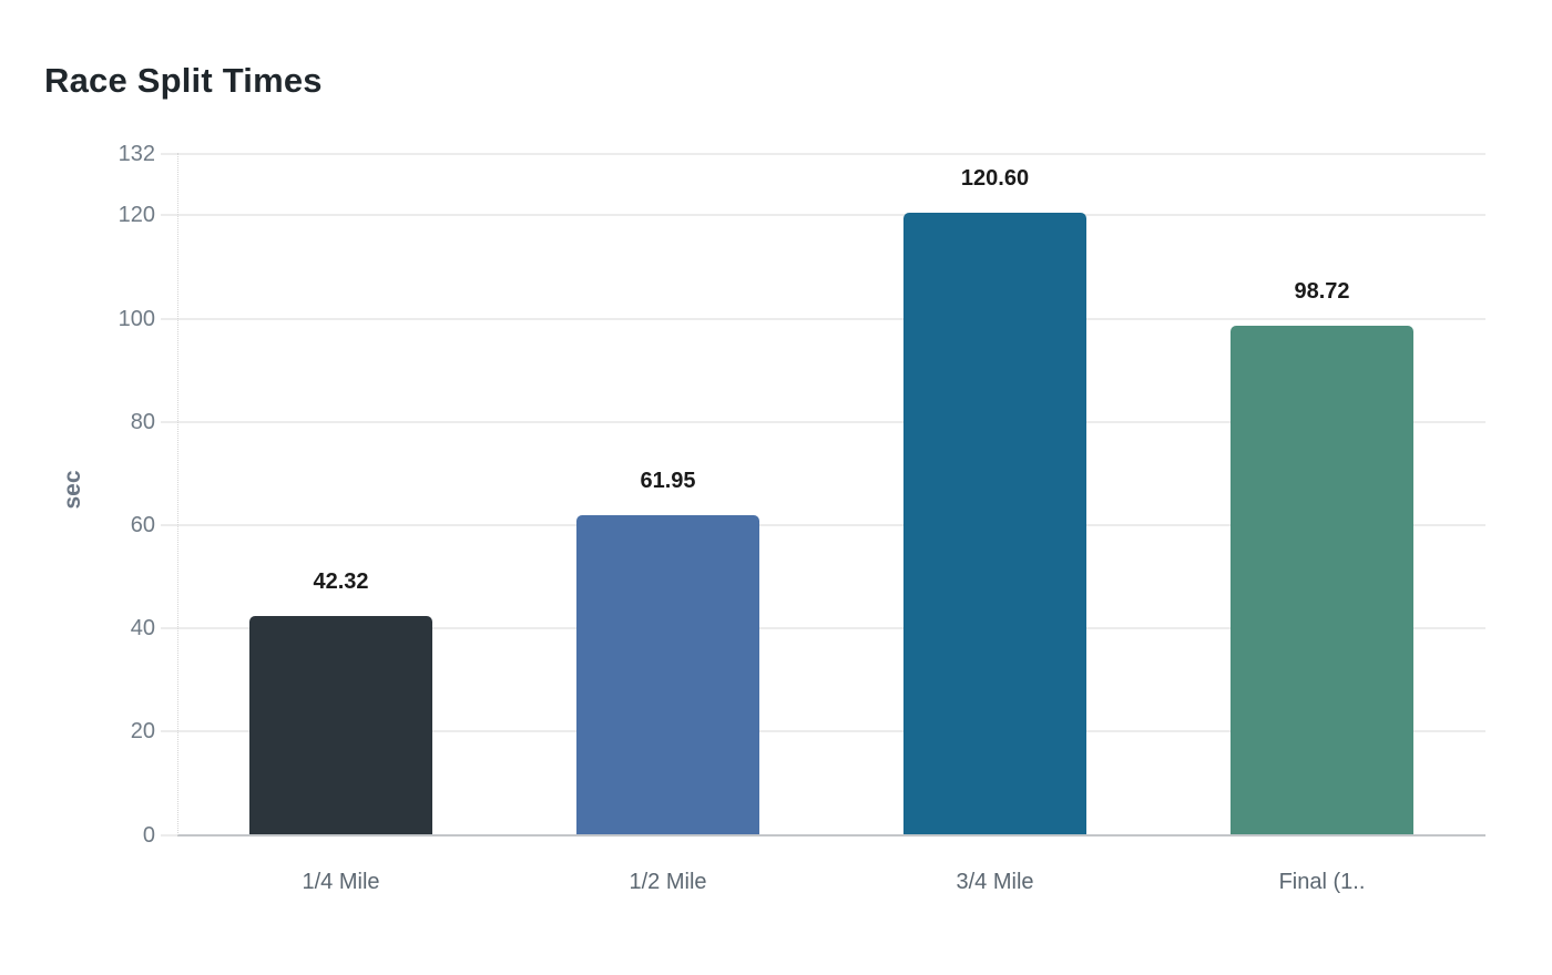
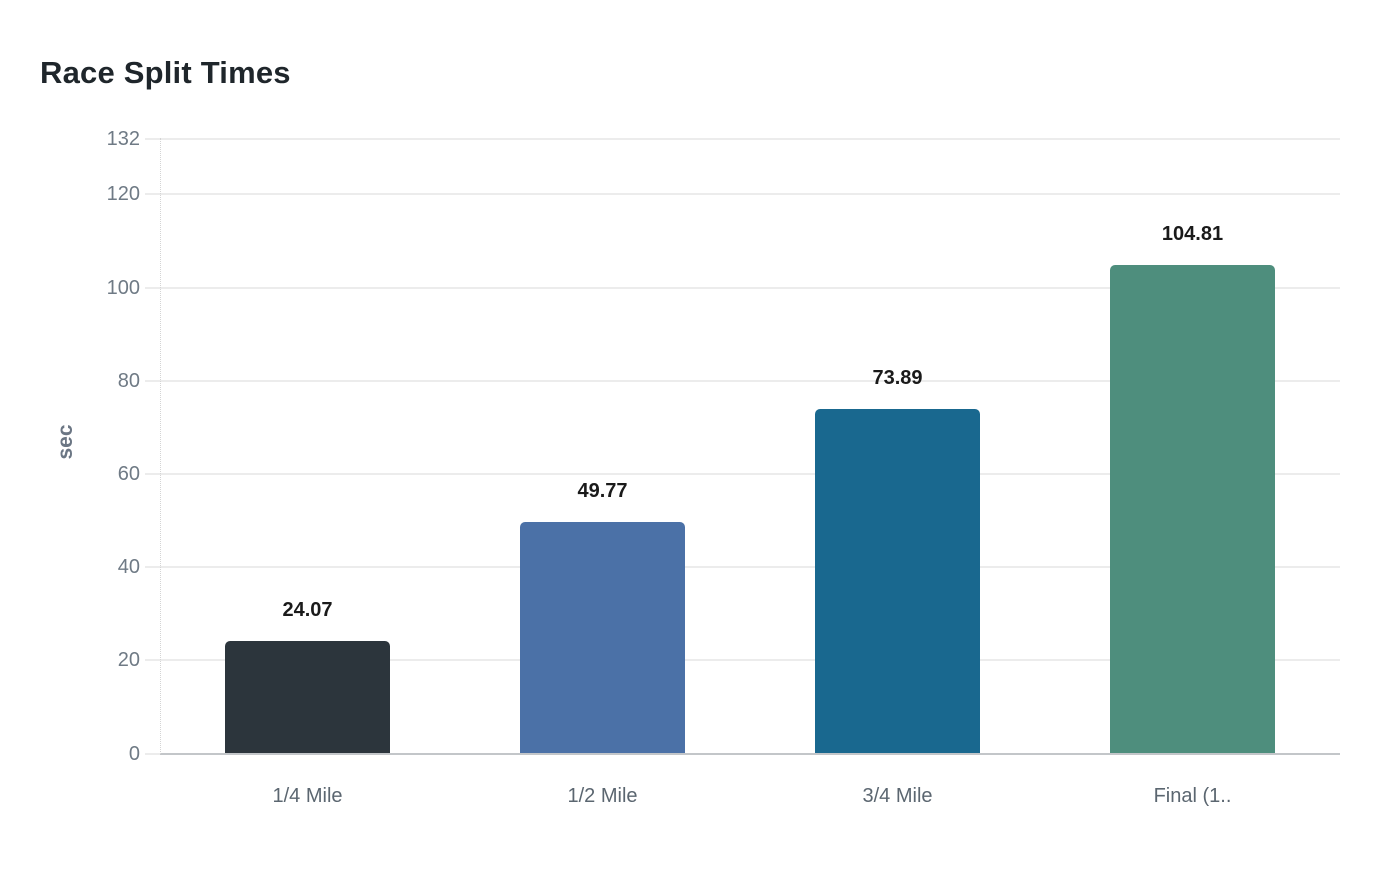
1/4 Mile: 42.32 -> 24.07
1/2 Mile: 61.95 -> 49.77
3/4 Mile: 120.60 -> 73.89
Final (1..: 98.72 -> 104.81
